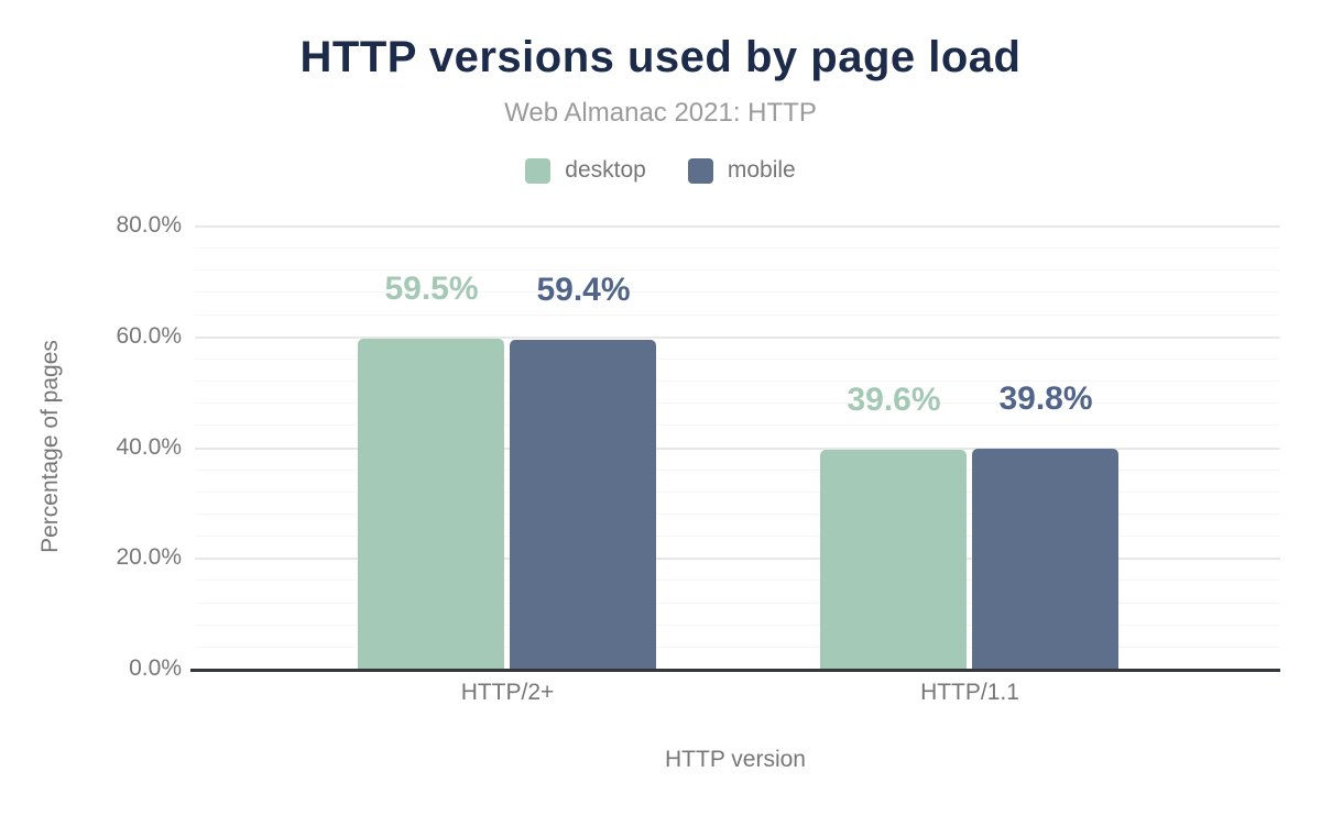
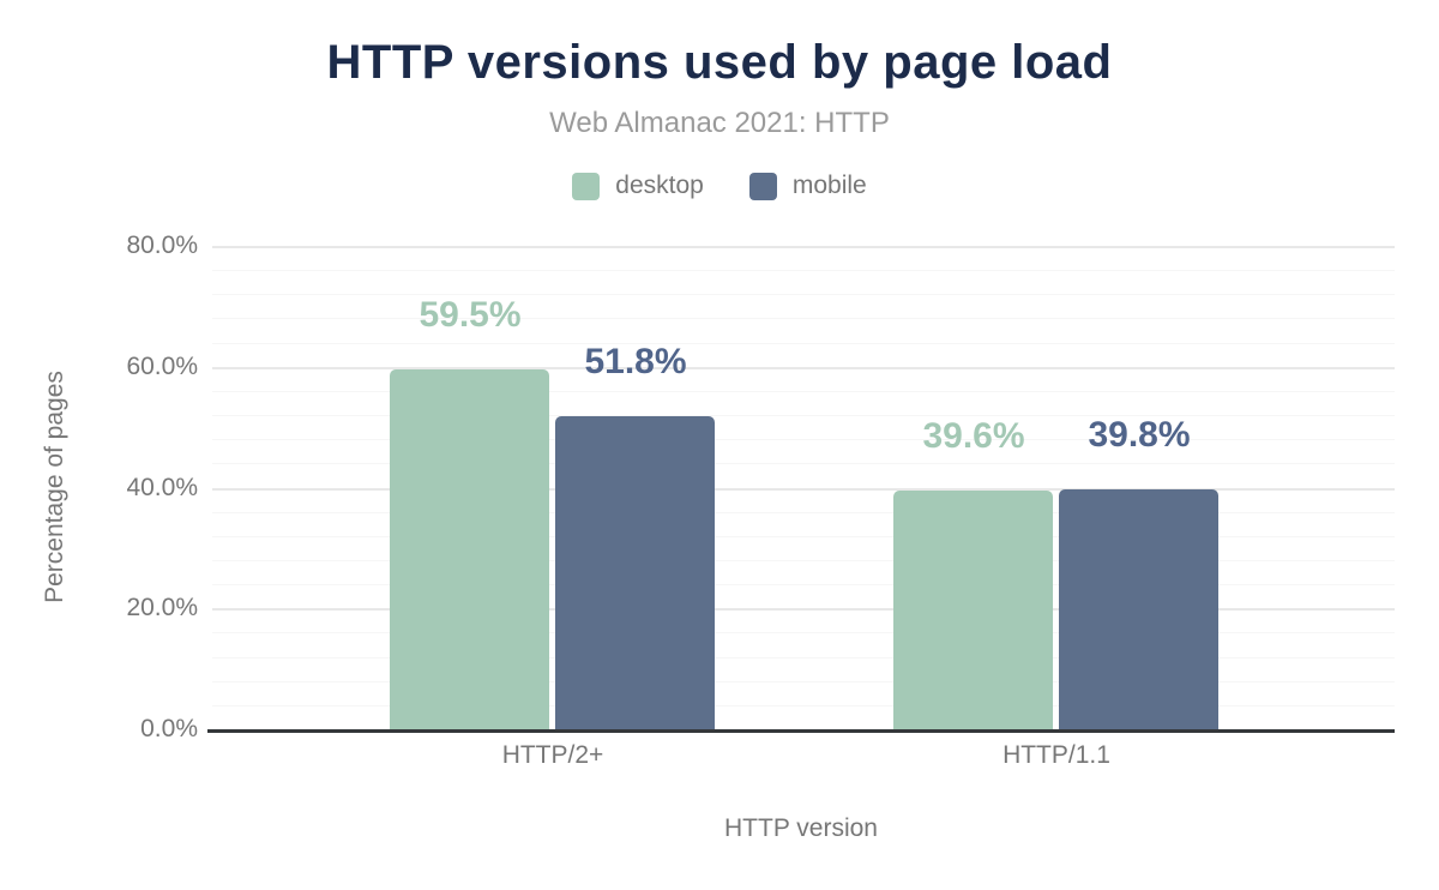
mobile/HTTP/2+: 59.4% -> 51.8%
